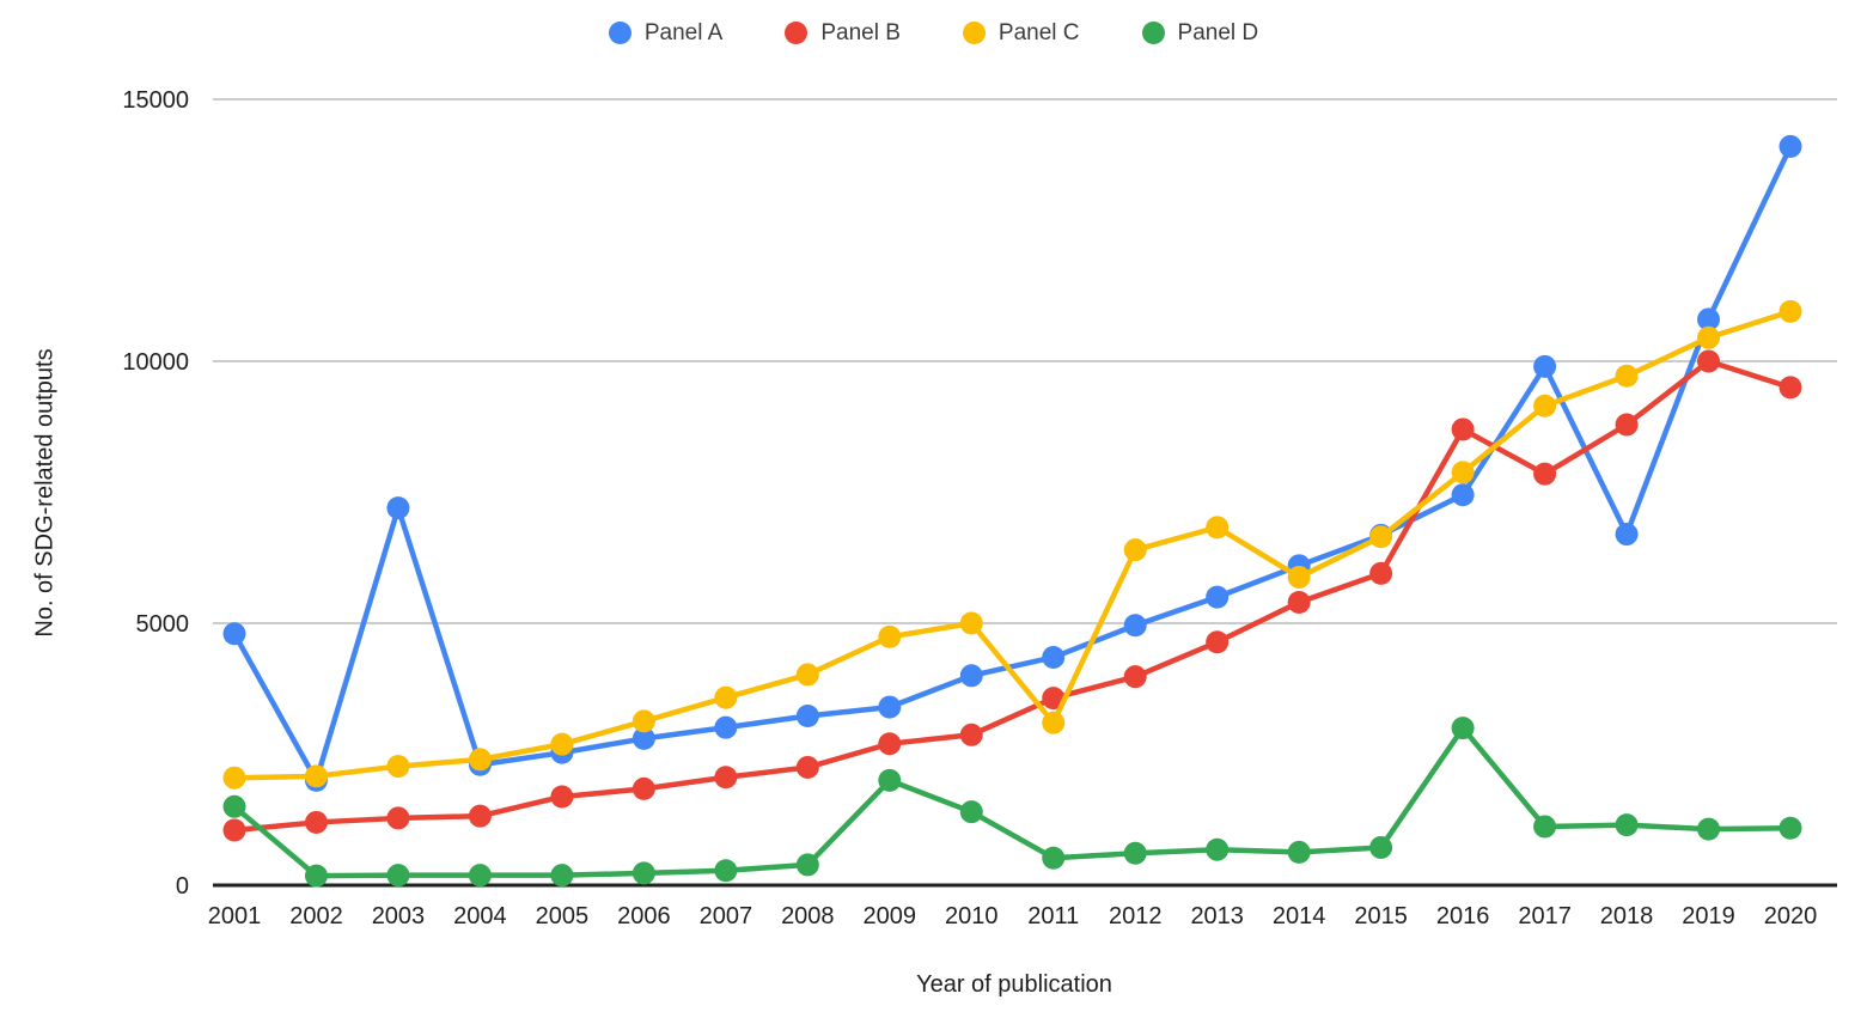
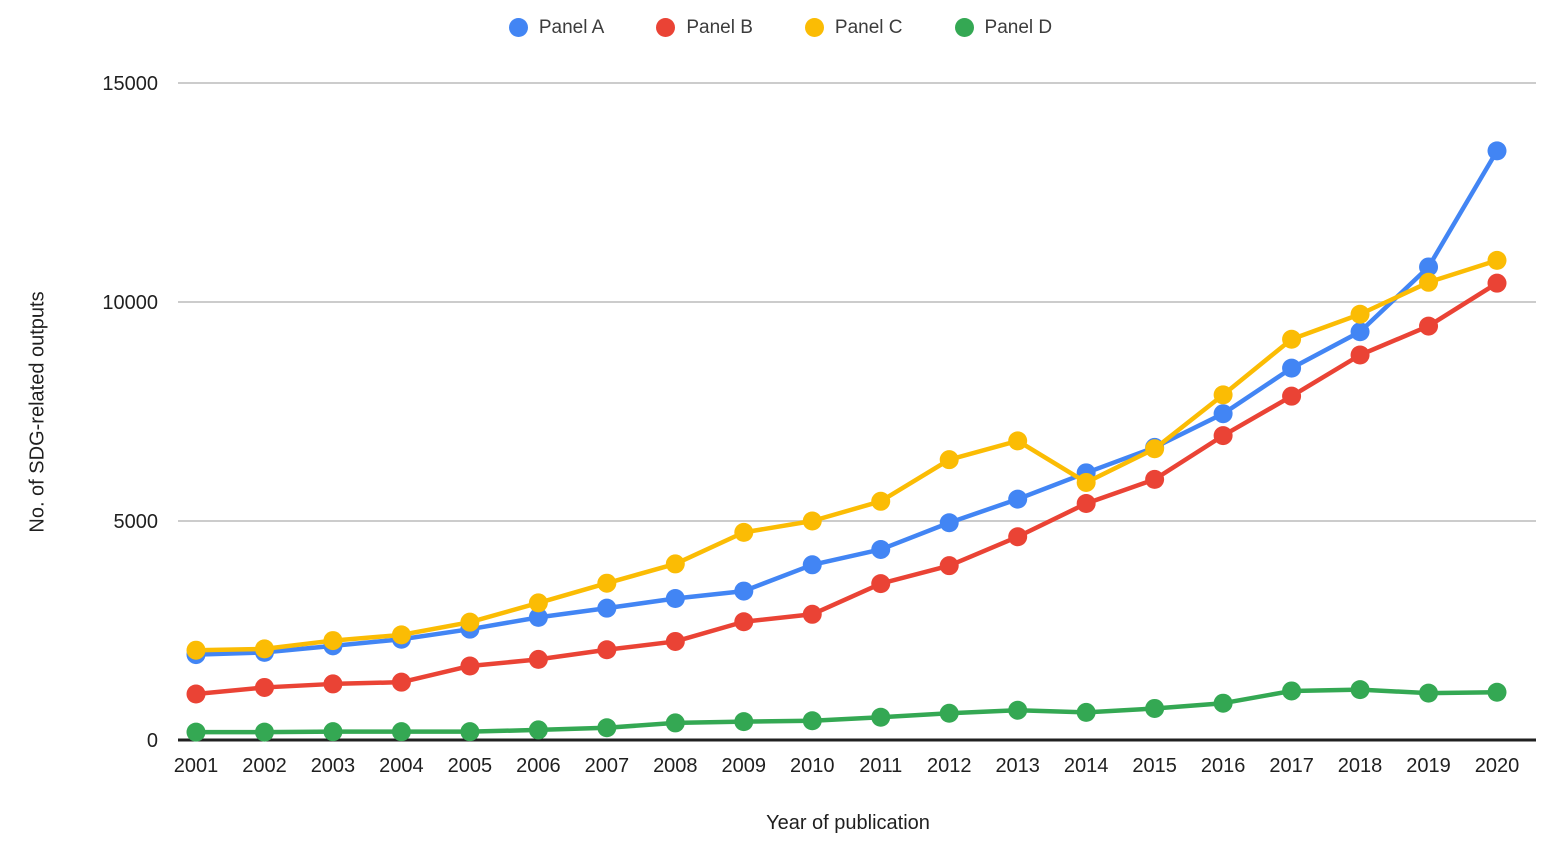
Panel A/2001: 4800 -> 2000
Panel D/2001: 1500 -> 200
Panel A/2003: 7200 -> 2200
Panel D/2009: 2000 -> 400
Panel D/2010: 1400 -> 400
Panel C/2011: 3100 -> 5400
Panel B/2016: 8700 -> 7000
Panel D/2016: 3000 -> 800
Panel A/2017: 9900 -> 8500
Panel A/2018: 6700 -> 9300
Panel B/2019: 10000 -> 9400
Panel A/2020: 14100 -> 13400
Panel B/2020: 9500 -> 10400
